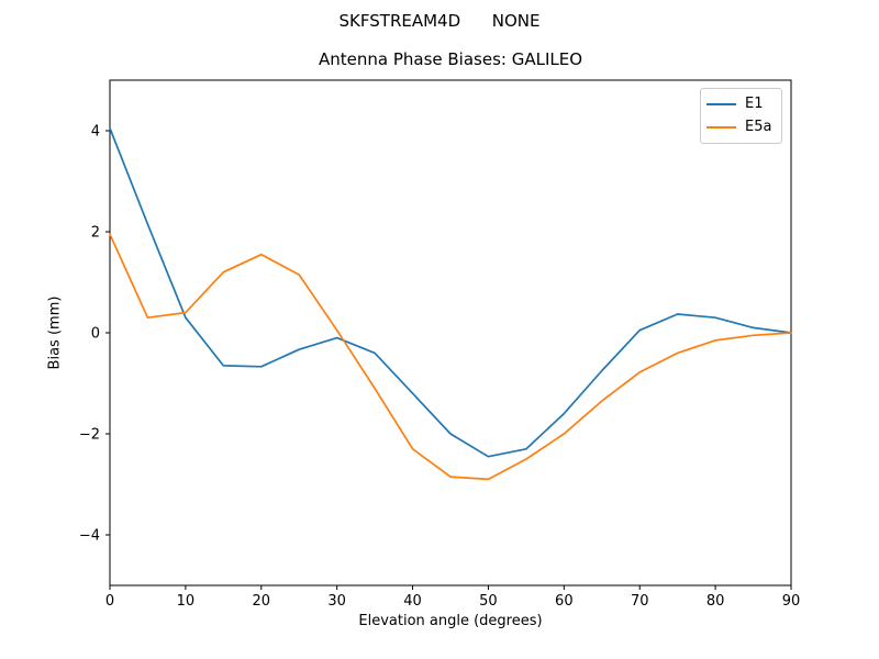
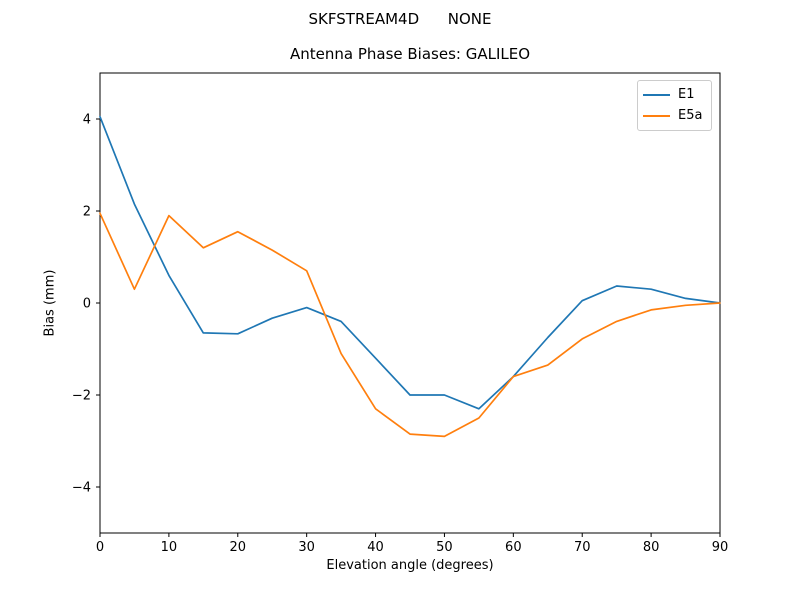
E1/10: 0.3 -> 0.6
E5a/10: 0.4 -> 1.9
E5a/30: 0.1 -> 0.7
E1/50: -2.5 -> -2.0
E5a/60: -2.0 -> -1.6
